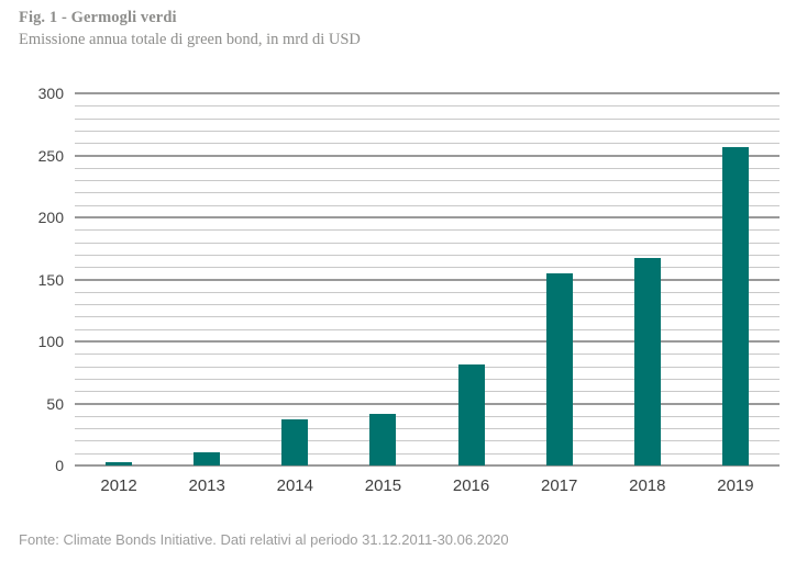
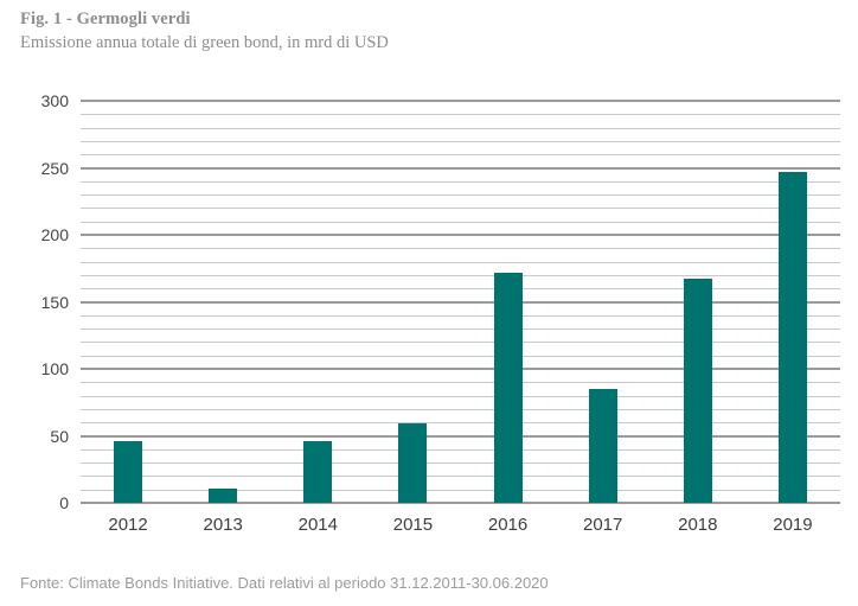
2012: 3 -> 46
2014: 37 -> 46
2015: 42 -> 59
2016: 81 -> 172
2017: 155 -> 85
2019: 257 -> 247
